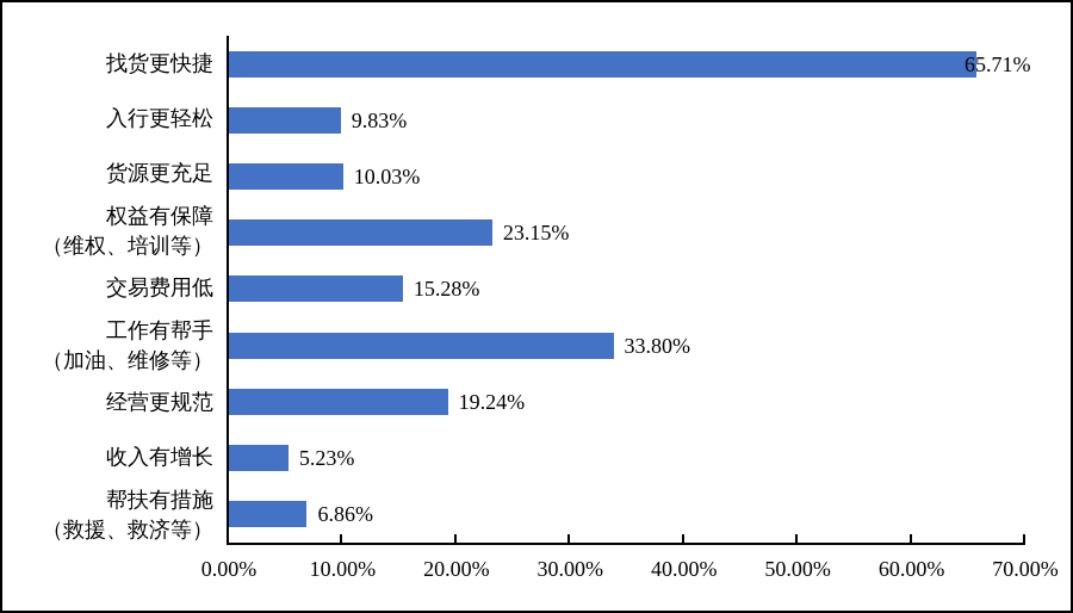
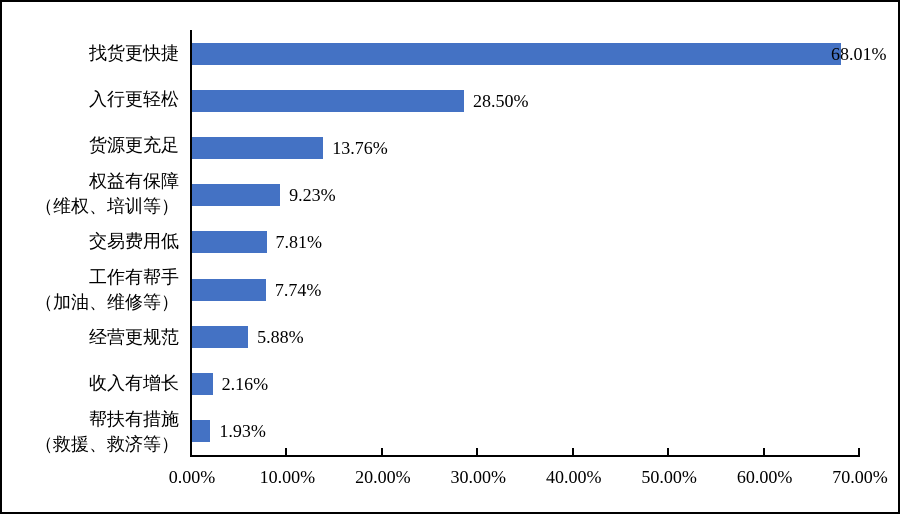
找货更快捷: 65.71% -> 68.01%
入行更轻松: 9.83% -> 28.50%
货源更充足: 10.03% -> 13.76%
权益有保障 （维权、培训等）: 23.15% -> 9.23%
交易费用低: 15.28% -> 7.81%
工作有帮手 （加油、维修等）: 33.80% -> 7.74%
经营更规范: 19.24% -> 5.88%
收入有增长: 5.23% -> 2.16%
帮扶有措施 （救援、救济等）: 6.86% -> 1.93%
